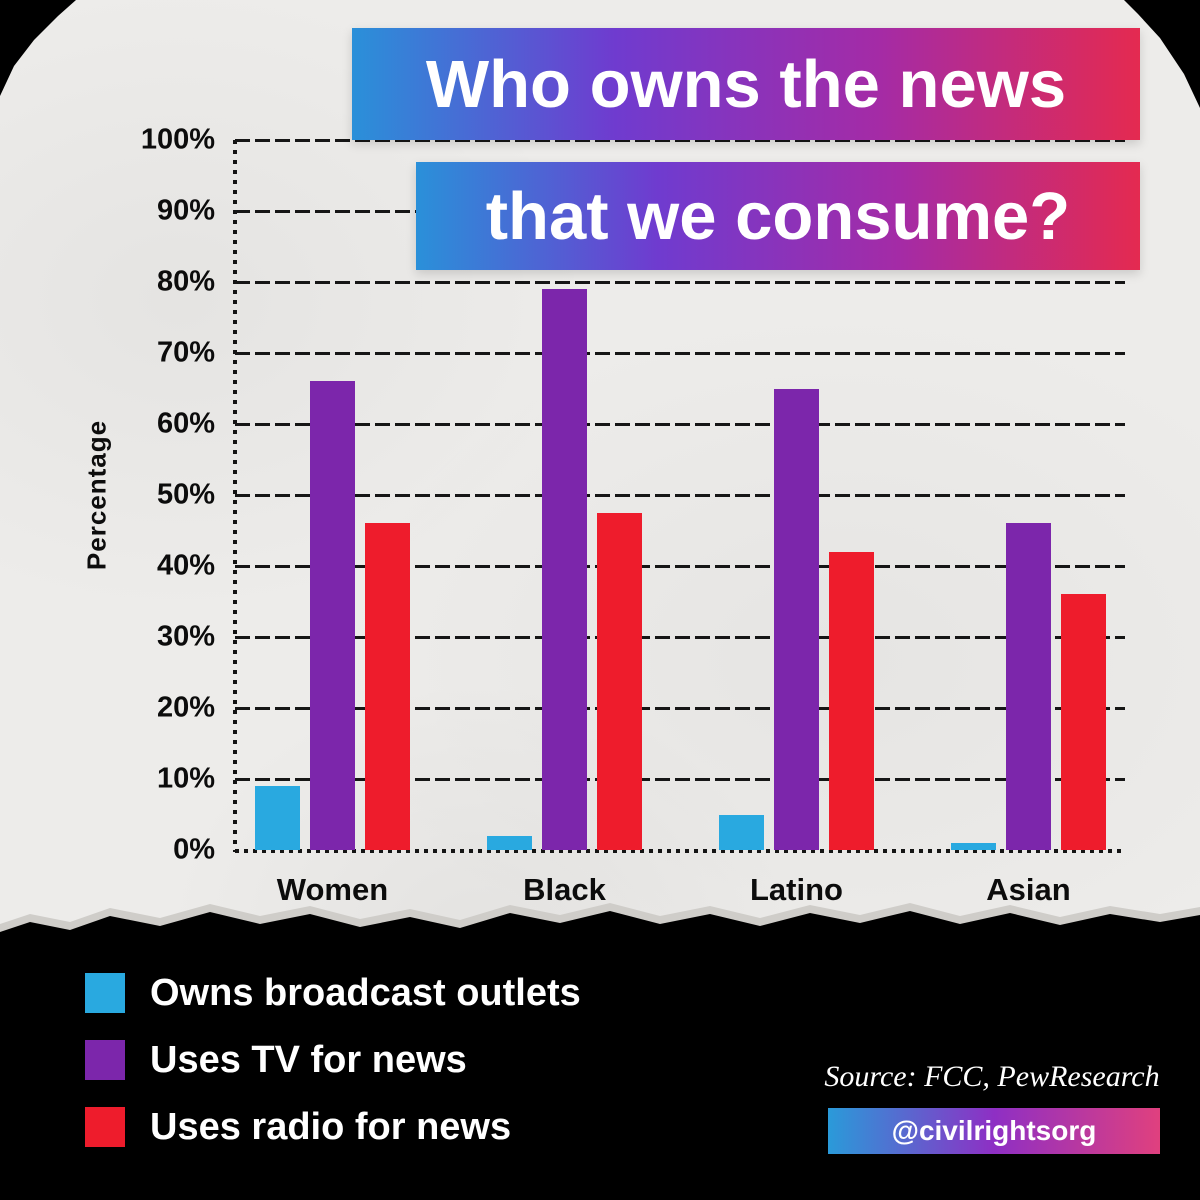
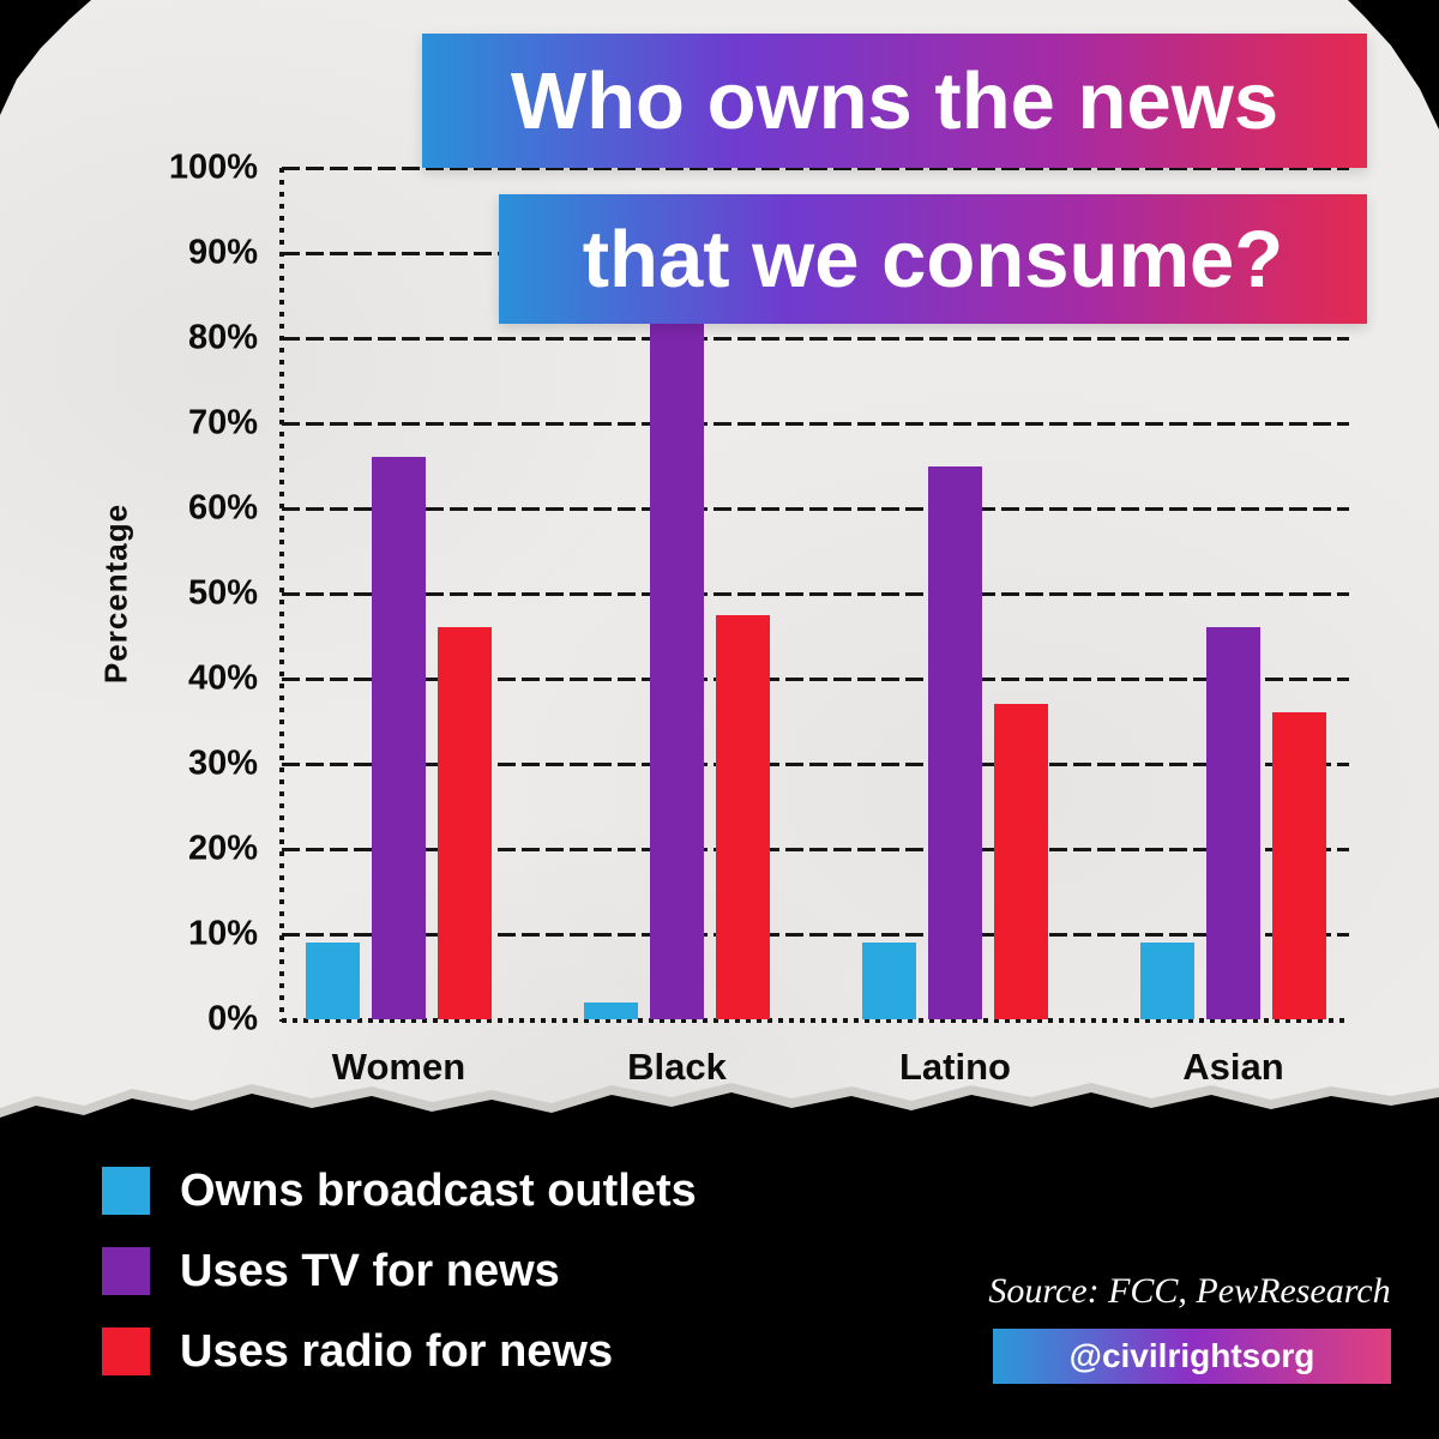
Uses TV for news/Black: 79% -> 84%
Owns broadcast outlets/Latino: 5% -> 9%
Uses radio for news/Latino: 42% -> 37%
Owns broadcast outlets/Asian: 1% -> 9%
